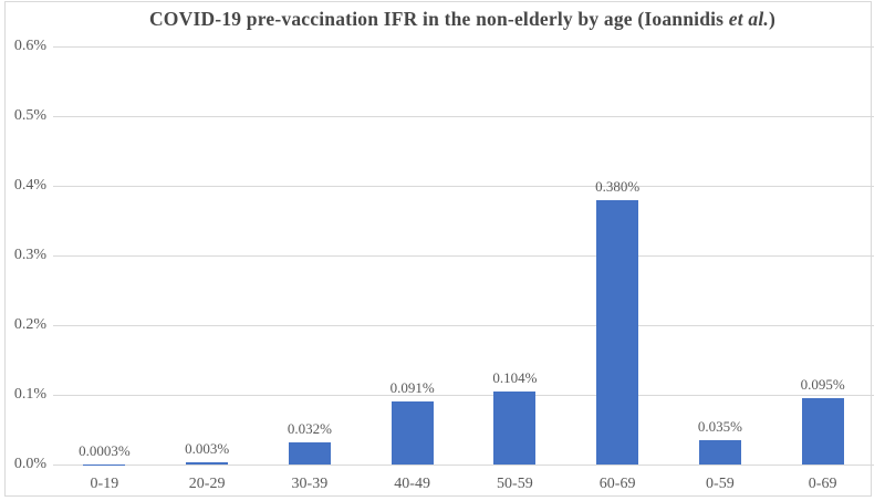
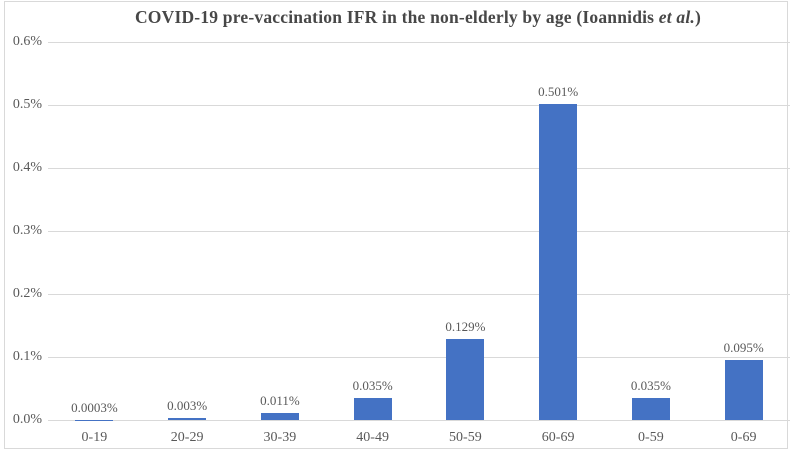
30-39: 0.032% -> 0.011%
40-49: 0.091% -> 0.035%
50-59: 0.104% -> 0.129%
60-69: 0.380% -> 0.501%
